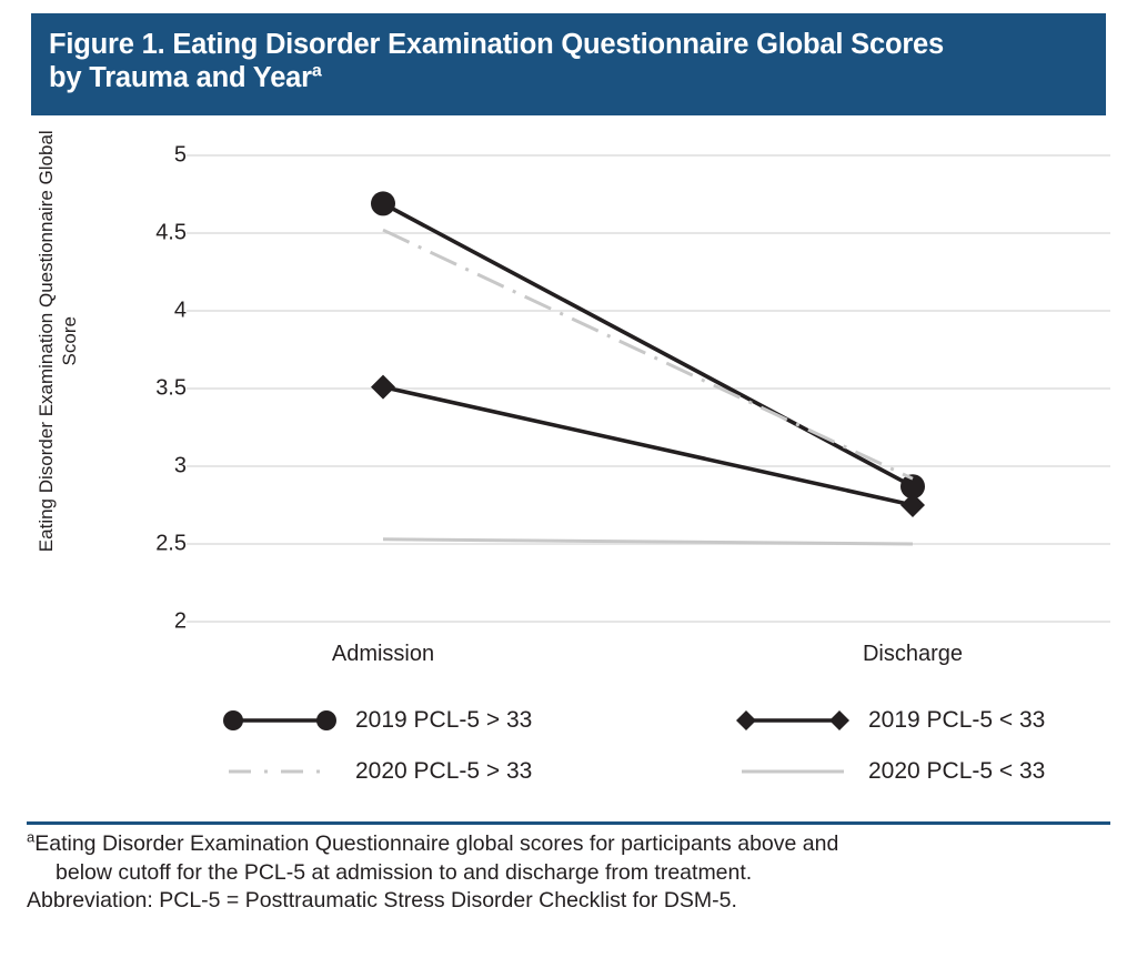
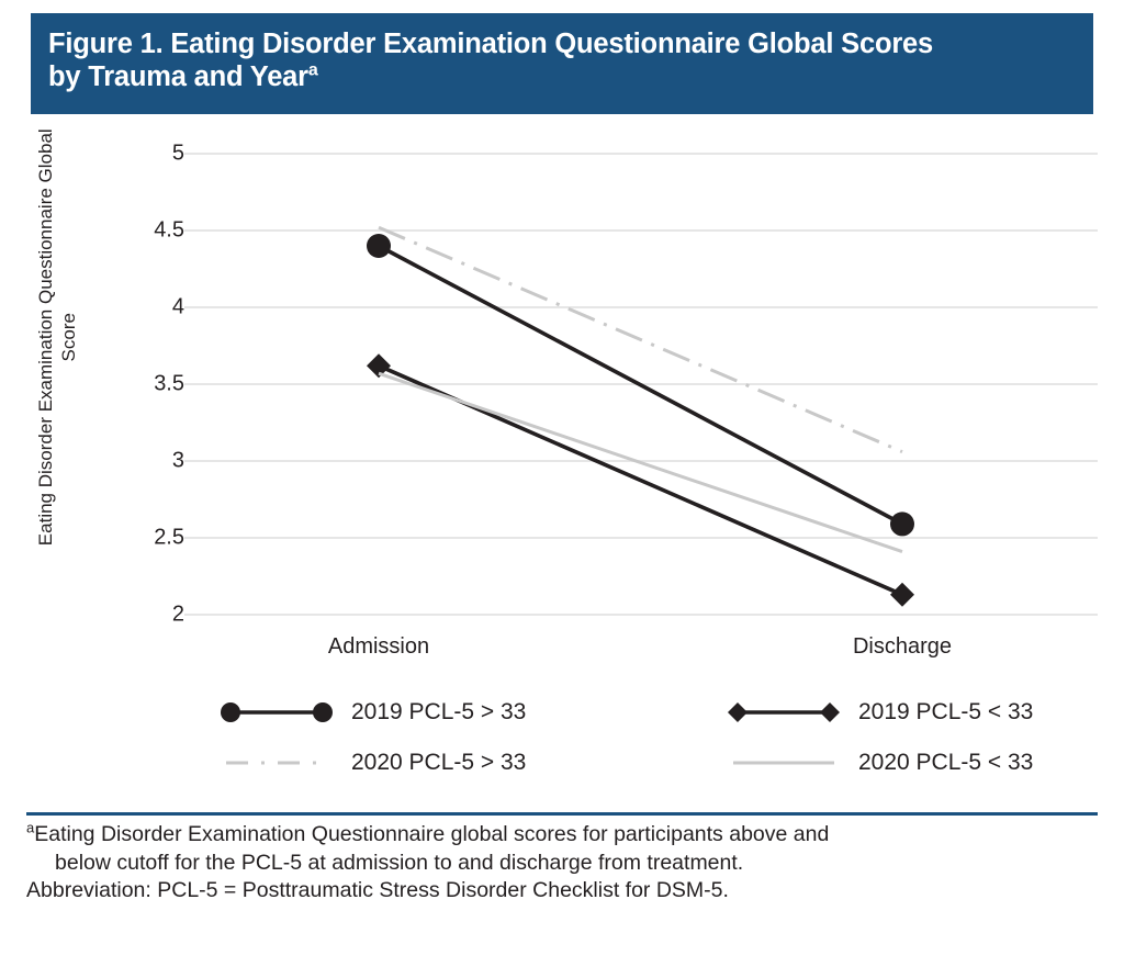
2019 PCL-5 > 33/Admission: 4.69 -> 4.40
2019 PCL-5 < 33/Admission: 3.51 -> 3.62
2020 PCL-5 < 33/Admission: 2.53 -> 3.57
2019 PCL-5 > 33/Discharge: 2.87 -> 2.59
2019 PCL-5 < 33/Discharge: 2.75 -> 2.13
2020 PCL-5 > 33/Discharge: 2.92 -> 3.06
2020 PCL-5 < 33/Discharge: 2.50 -> 2.41
